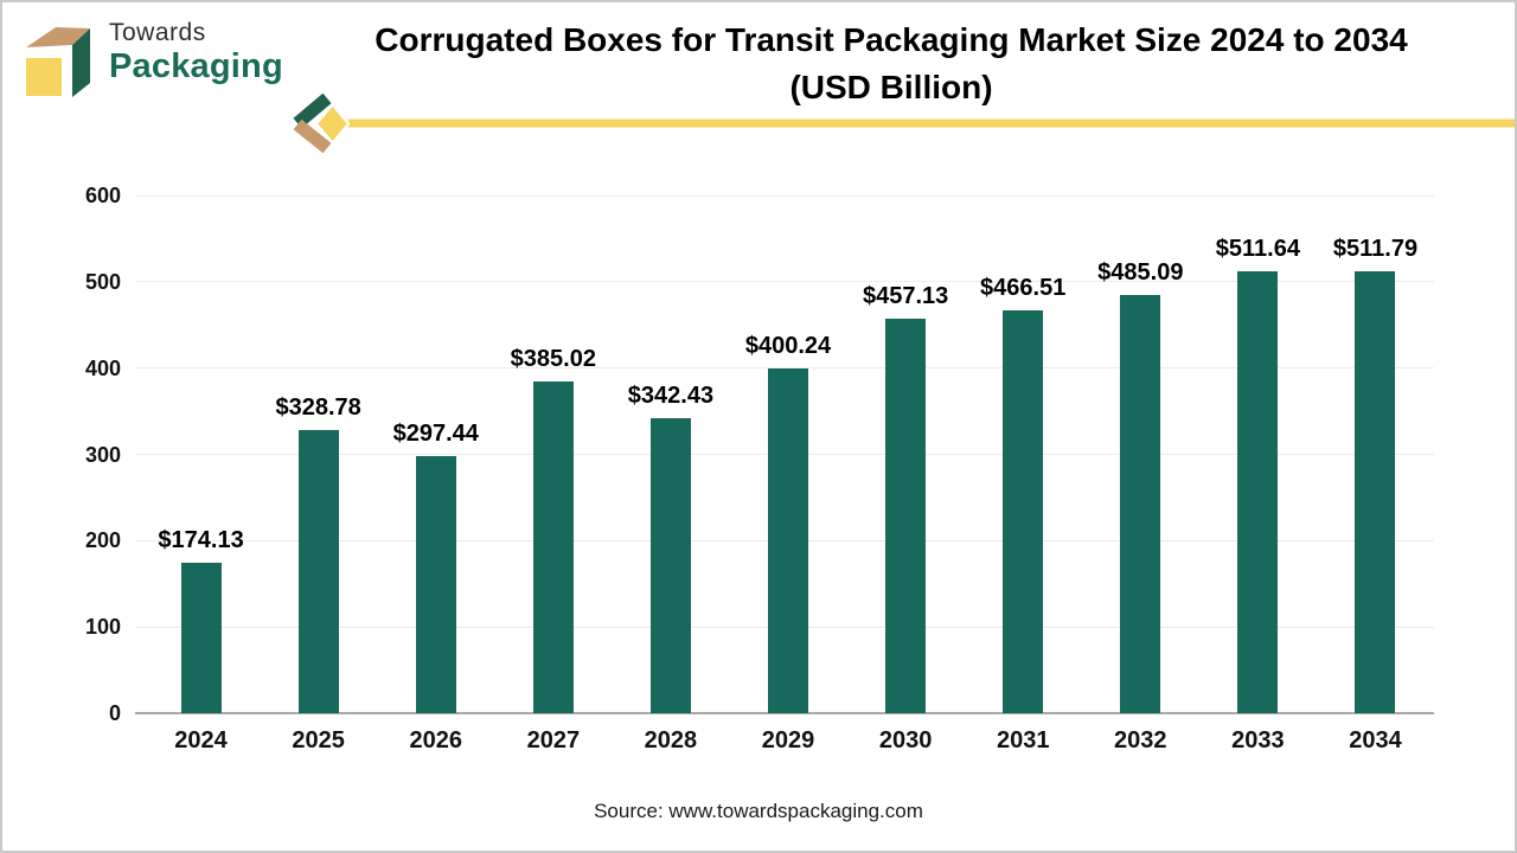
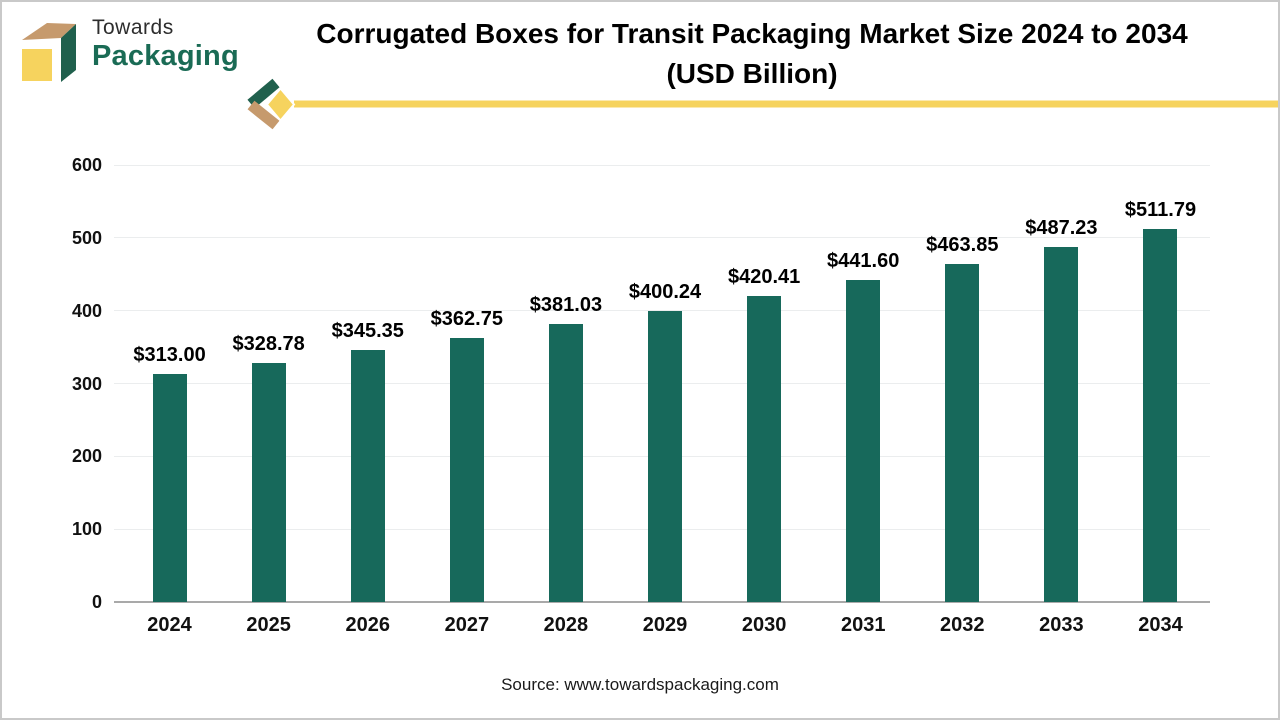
2024: $174.13 -> $313.00
2026: $297.44 -> $345.35
2027: $385.02 -> $362.75
2028: $342.43 -> $381.03
2030: $457.13 -> $420.41
2031: $466.51 -> $441.60
2032: $485.09 -> $463.85
2033: $511.64 -> $487.23
